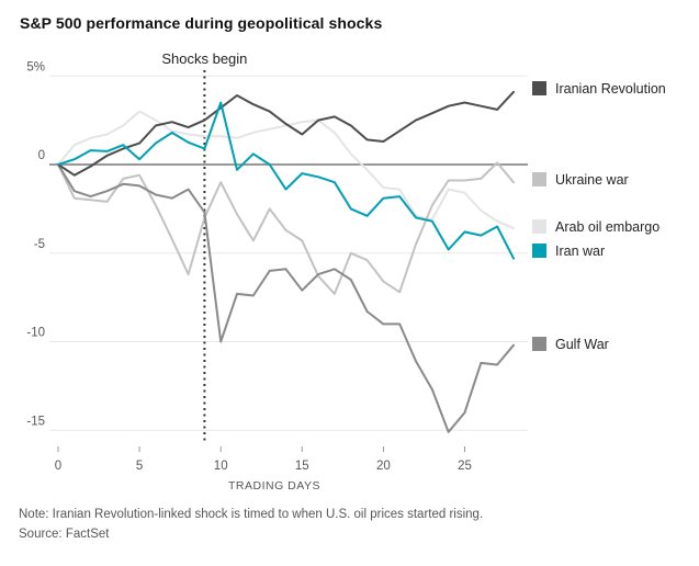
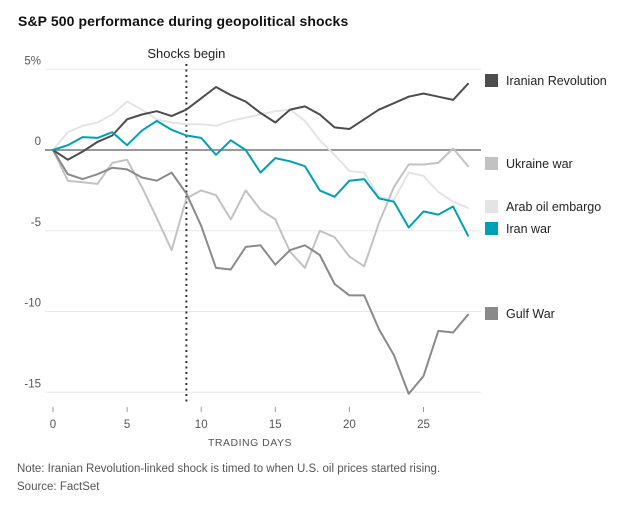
Iranian Revolution/5: 1.2% -> 1.9%
Ukraine war/10: -1.0% -> -2.5%
Iran war/10: 3.5% -> 0.8%
Gulf War/10: -10.0% -> -4.7%
